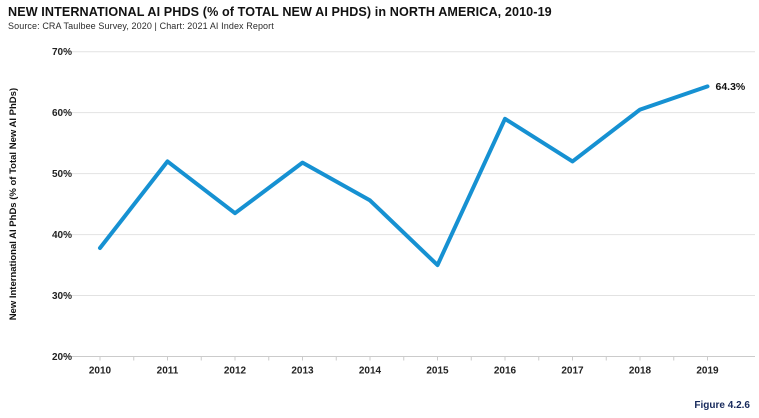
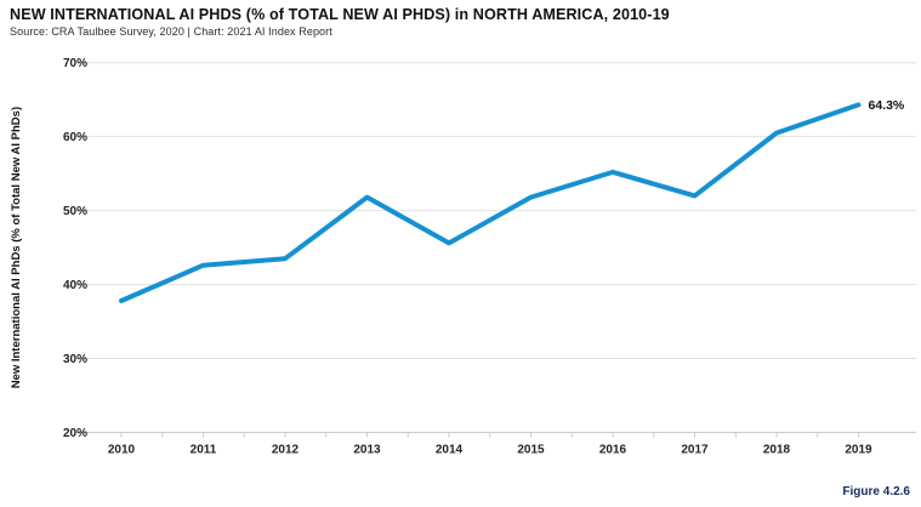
2011: 52% -> 43%
2015: 35% -> 52%
2016: 59% -> 55%
